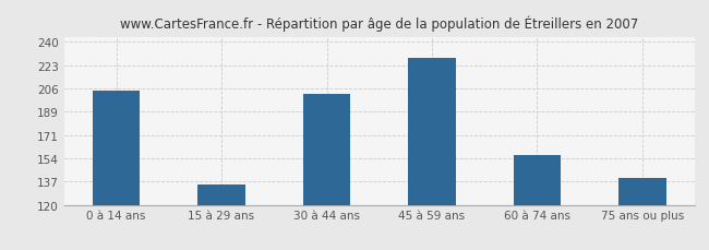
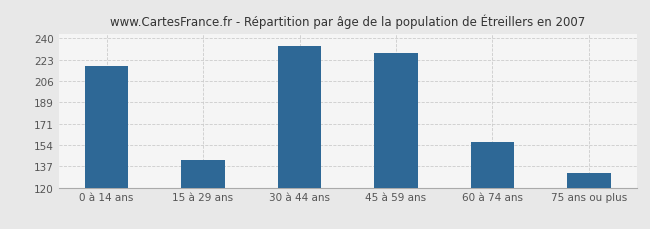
0 à 14 ans: 204 -> 218
15 à 29 ans: 135 -> 142
30 à 44 ans: 202 -> 234
75 ans ou plus: 140 -> 132
